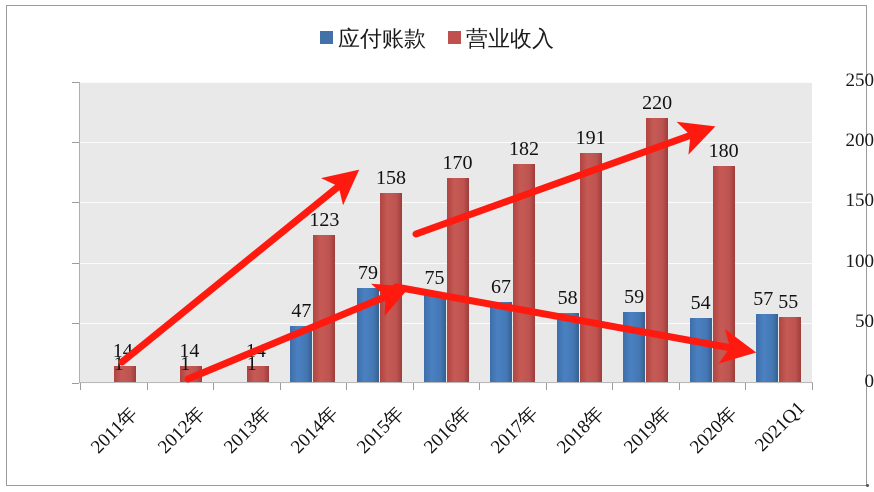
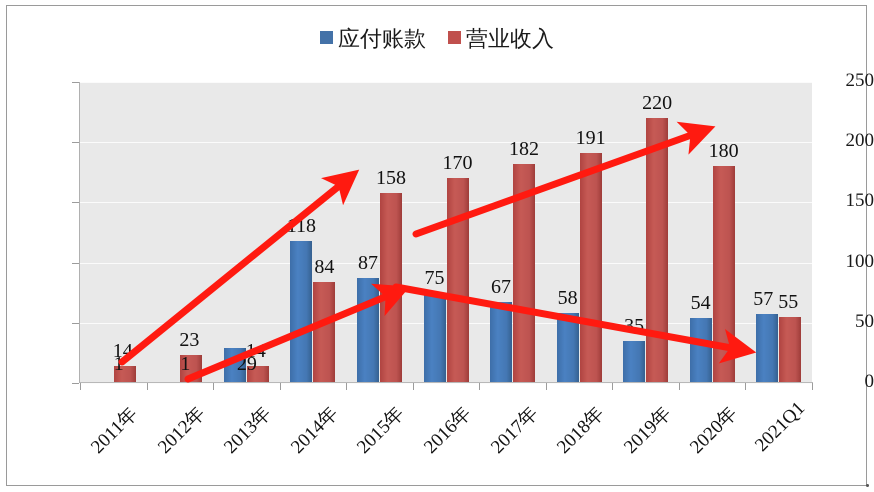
营业收入/2012年: 14 -> 23
应付账款/2013年: 1 -> 29
应付账款/2014年: 47 -> 118
营业收入/2014年: 123 -> 84
应付账款/2015年: 79 -> 87
应付账款/2019年: 59 -> 35
